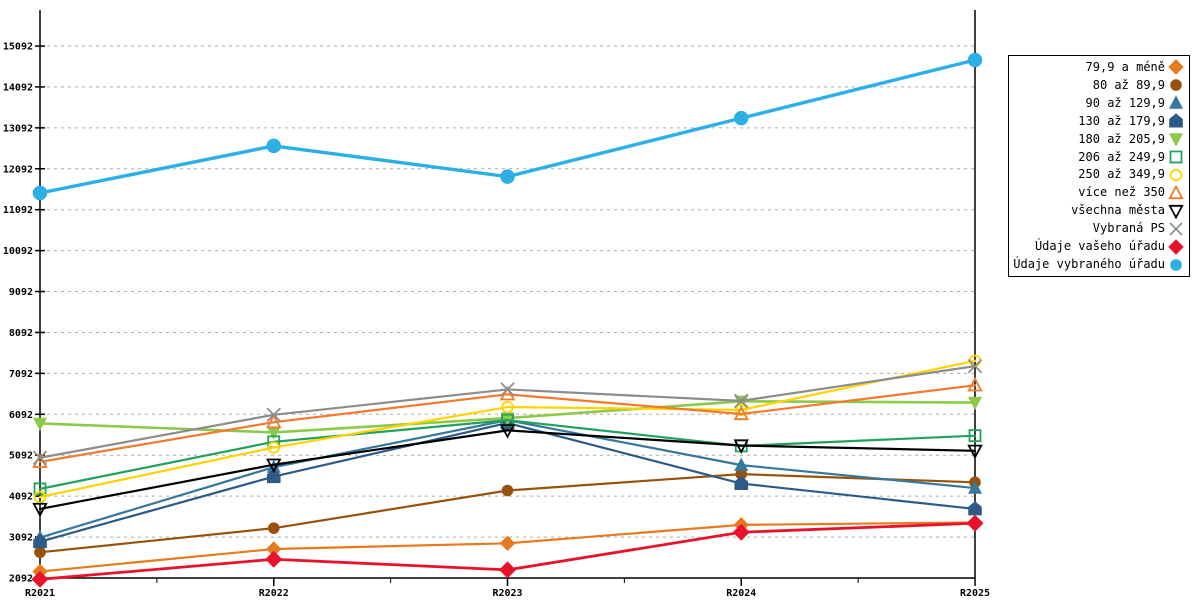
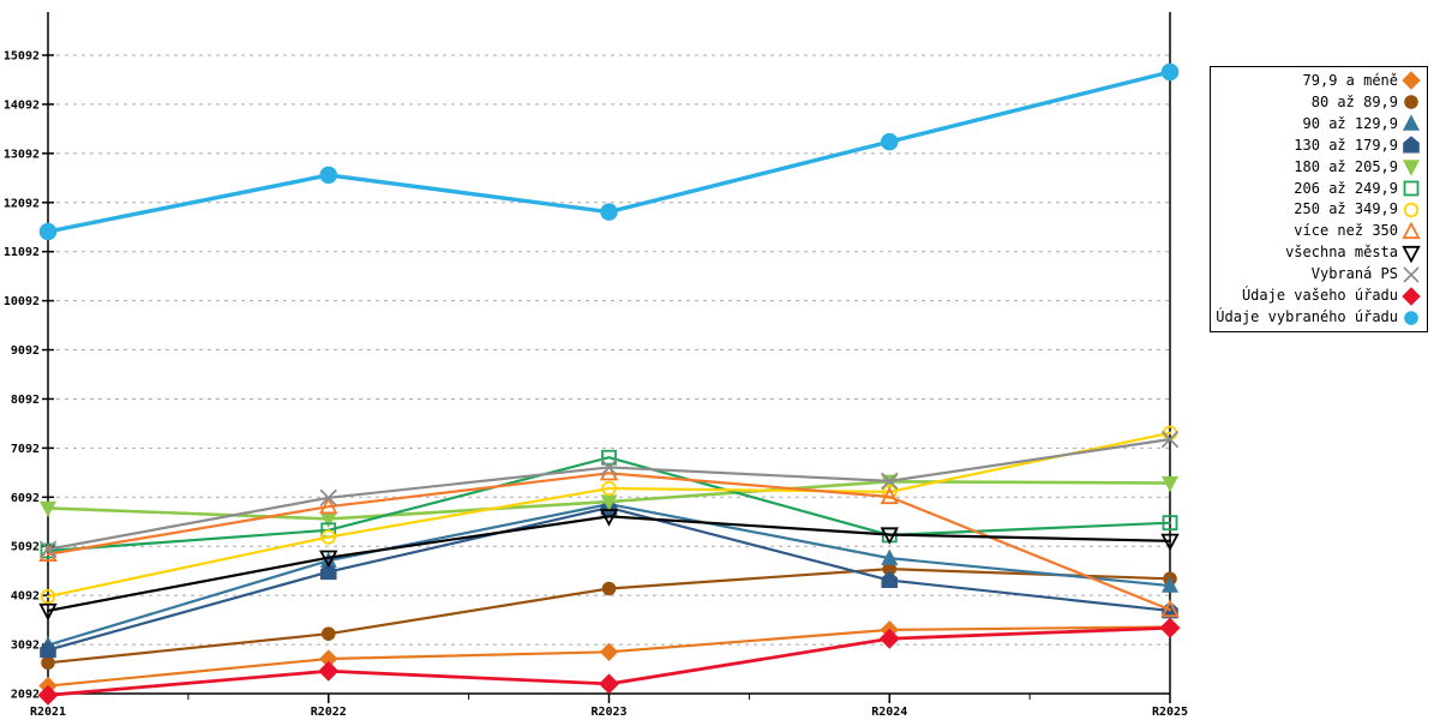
206 až 249,9/R2021: 4300 -> 5000
206 až 249,9/R2023: 6000 -> 6900
více než 350/R2025: 6800 -> 3800
